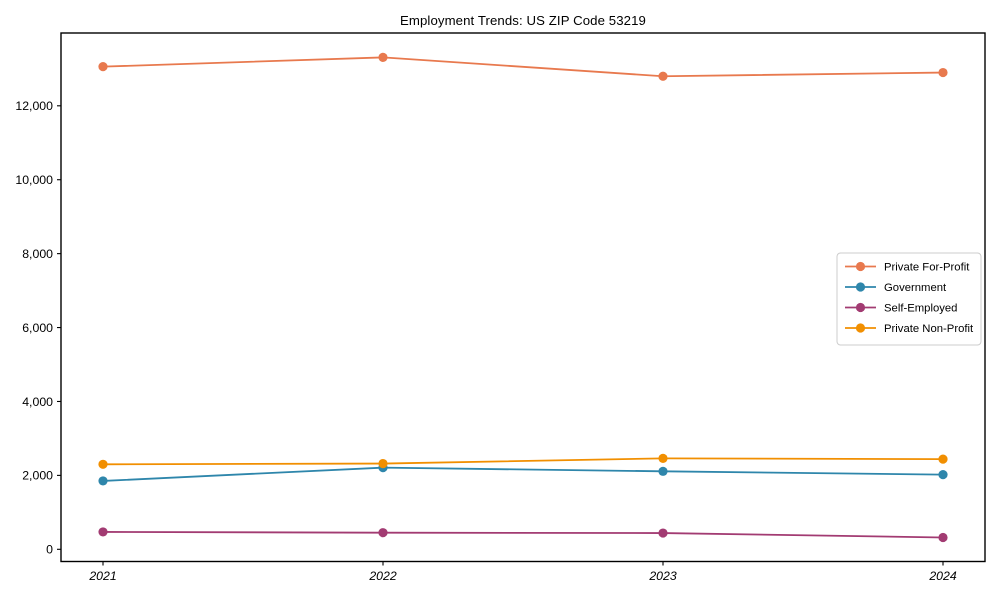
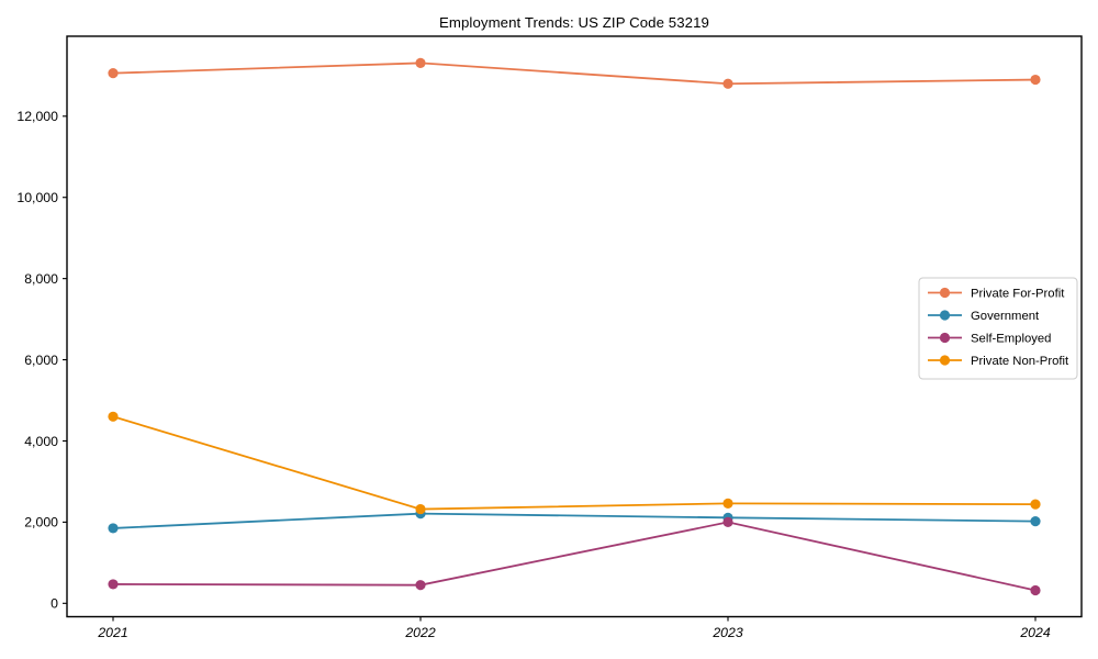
Private Non-Profit/2021: 2300 -> 4600
Self-Employed/2023: 400 -> 2000
